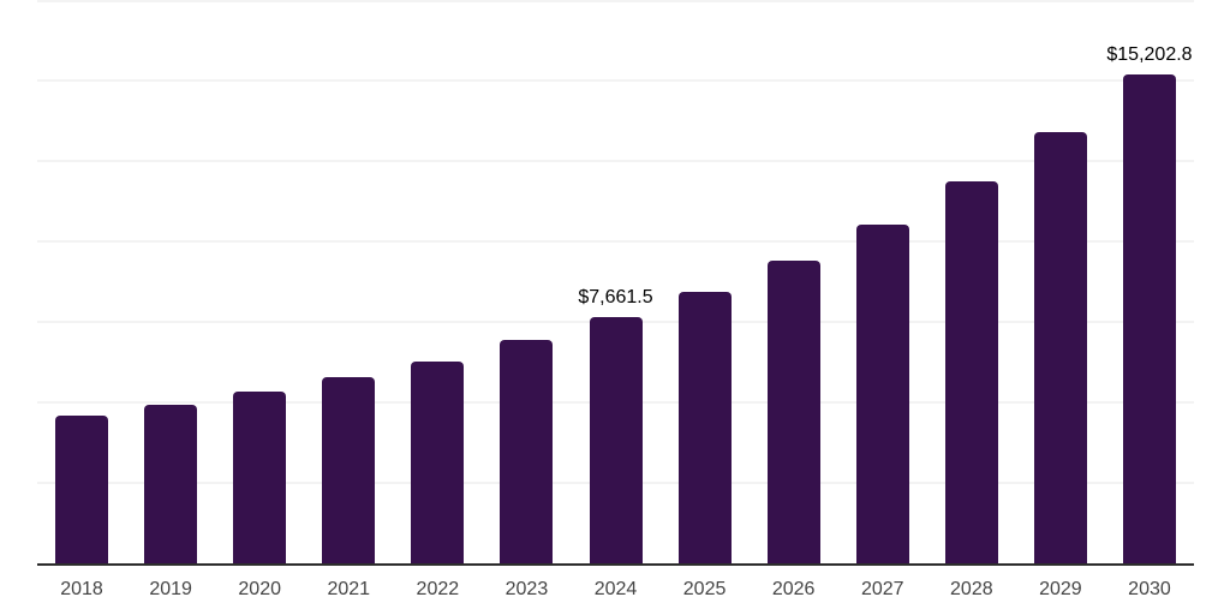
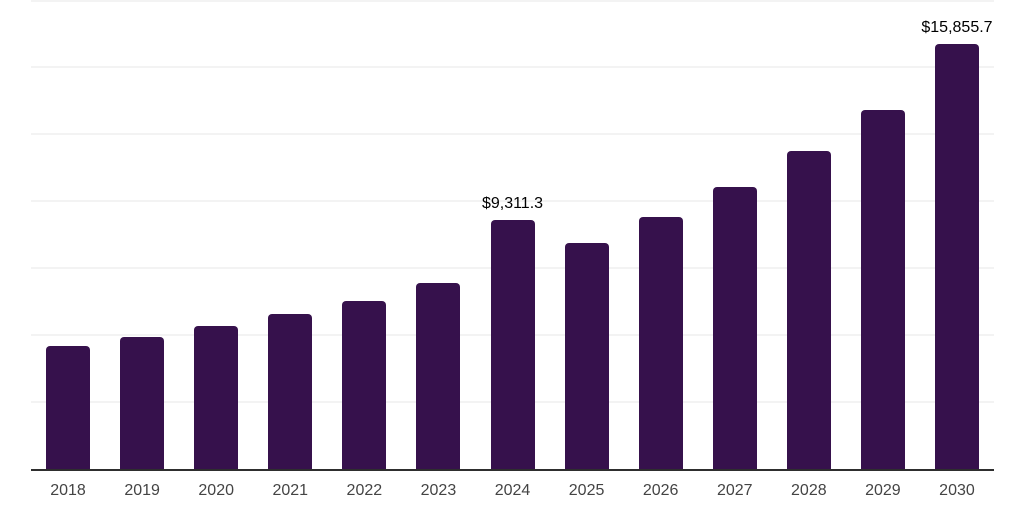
2024: $7,661.5 -> $9,311.3
2030: $15,202.8 -> $15,855.7
